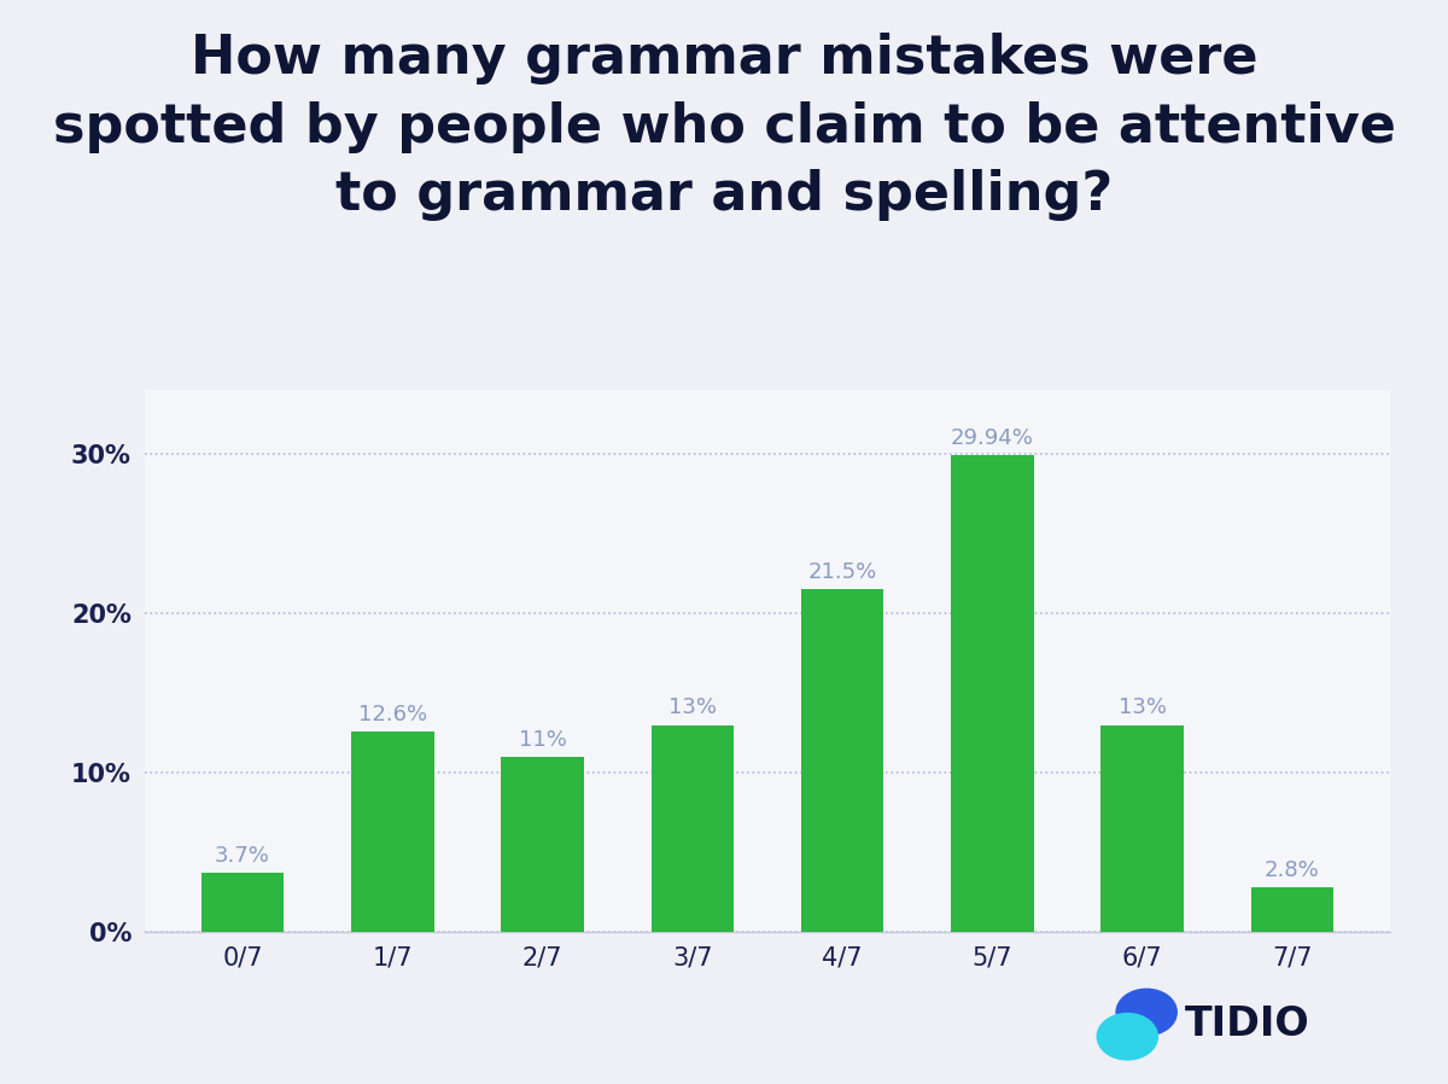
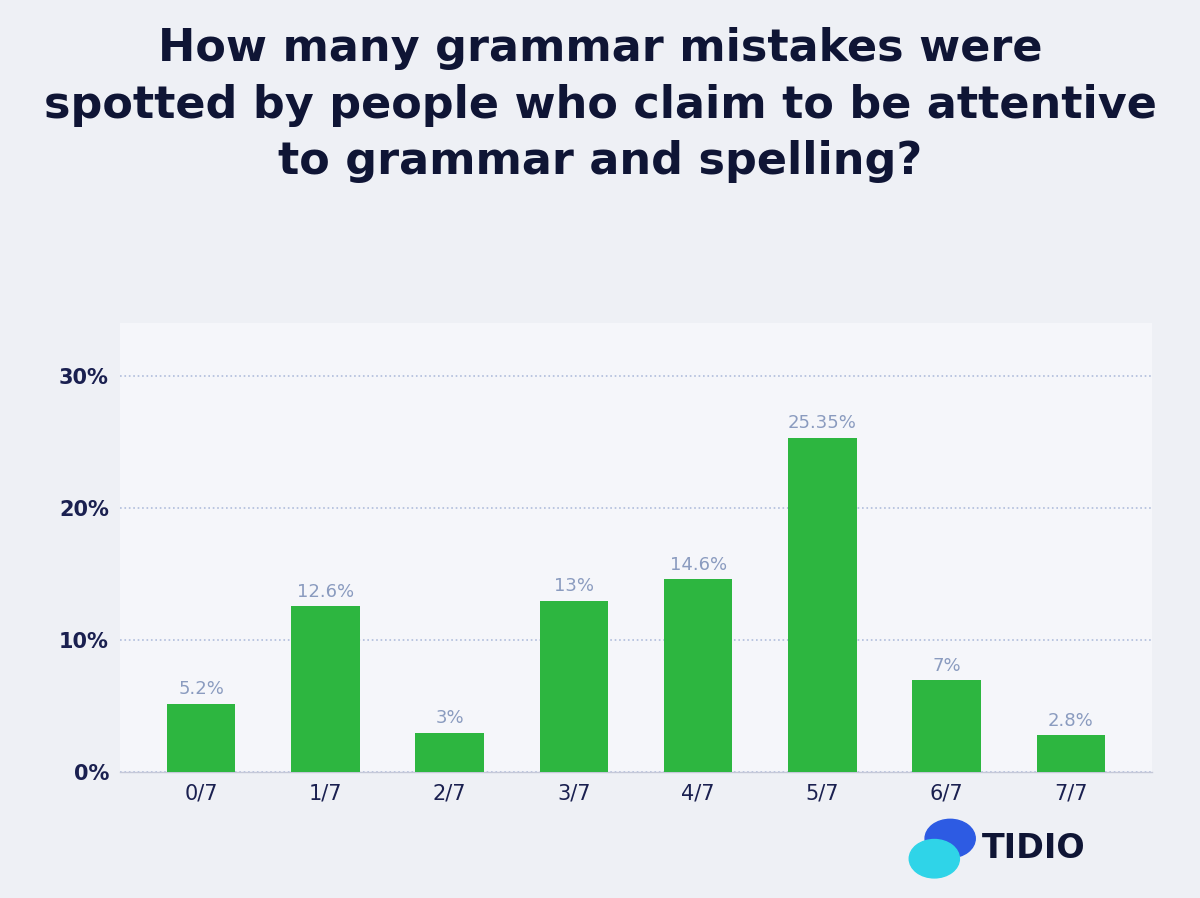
0/7: 3.7% -> 5.2%
2/7: 11% -> 3%
4/7: 21.5% -> 14.6%
5/7: 29.94% -> 25.35%
6/7: 13% -> 7%
